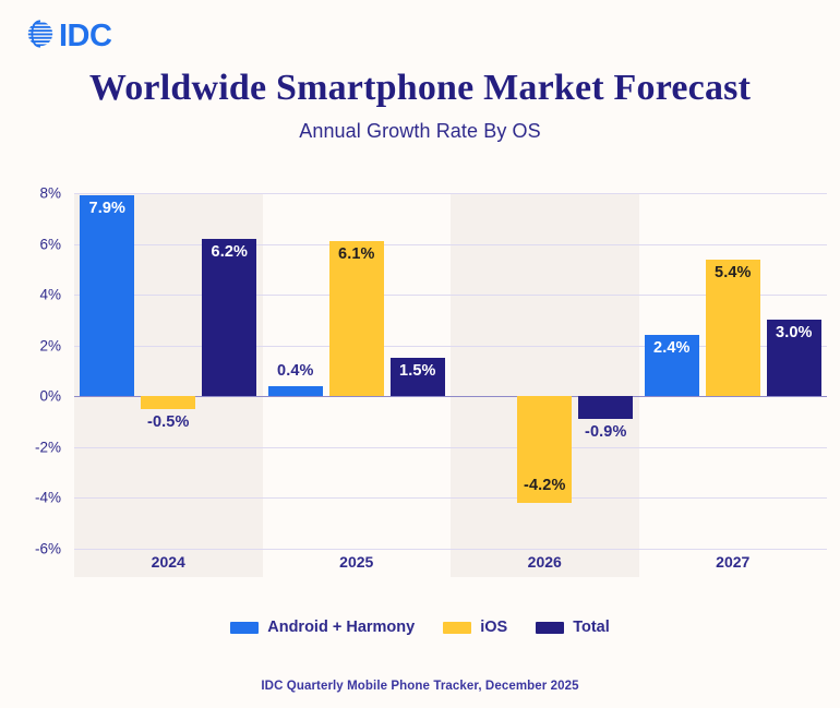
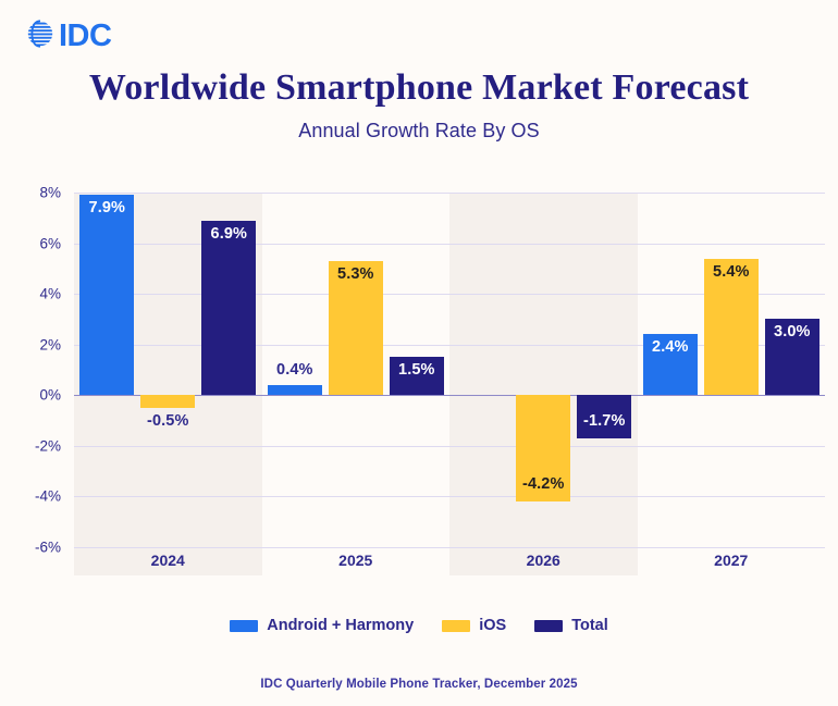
Total/2024: 6.2% -> 6.9%
iOS/2025: 6.1% -> 5.3%
Total/2026: -0.9% -> -1.7%
